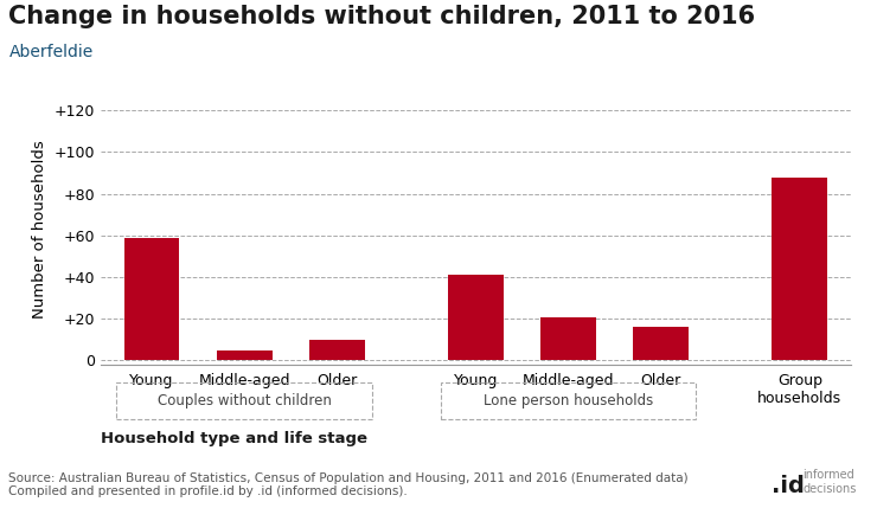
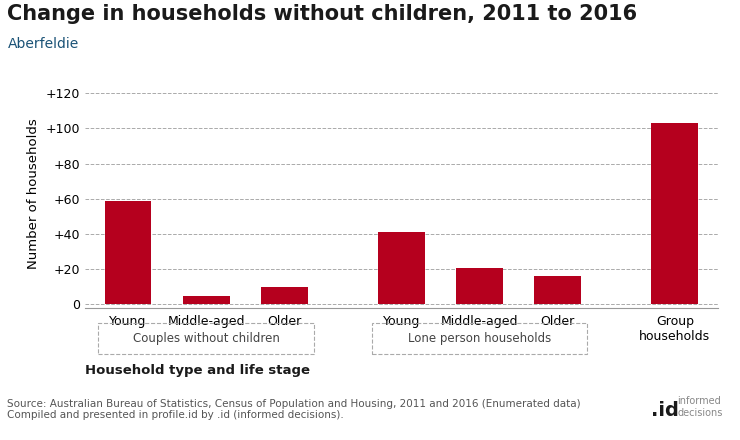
Group households: 88 -> 103
